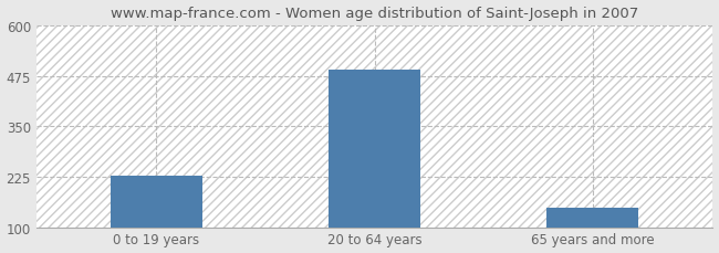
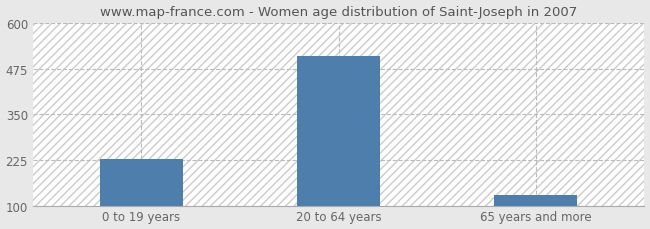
20 to 64 years: 490 -> 510
65 years and more: 148 -> 130
